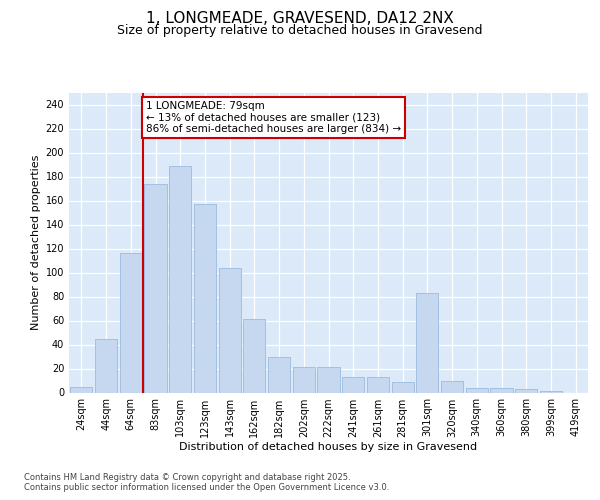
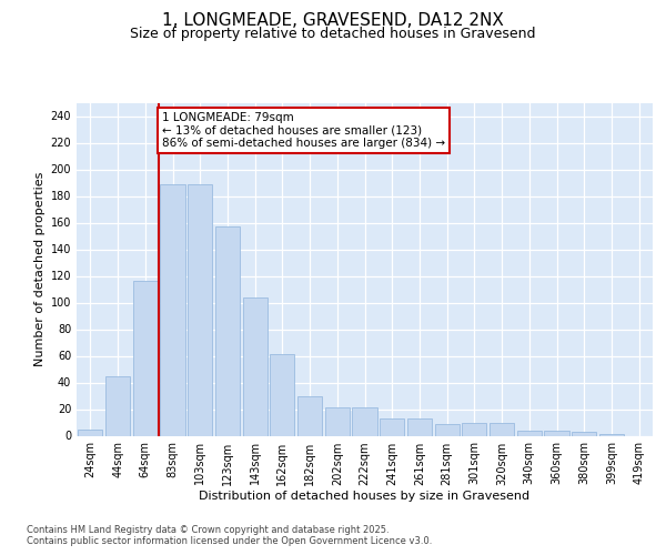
83sqm: 174 -> 189
301sqm: 83 -> 10
